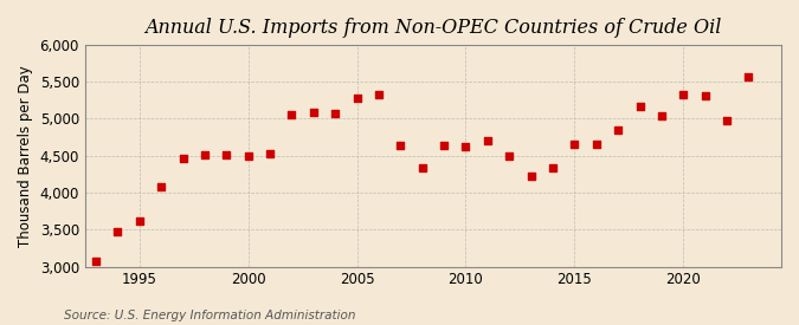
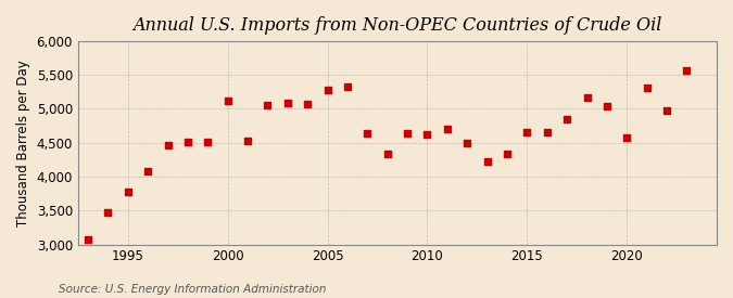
1995: 3,620 -> 3,780
2000: 4,490 -> 5,120
2020: 5,330 -> 4,580
